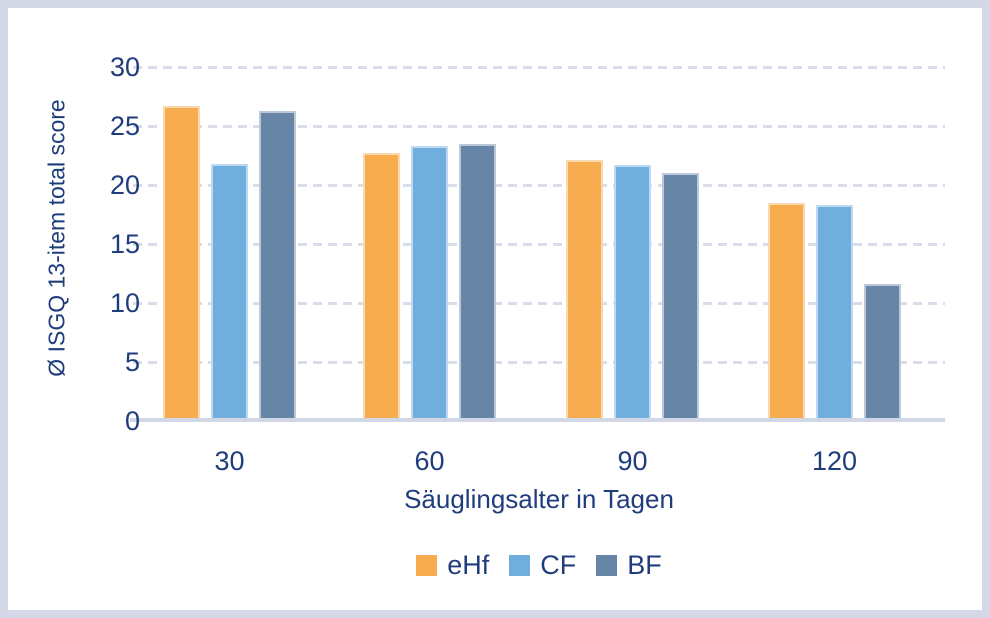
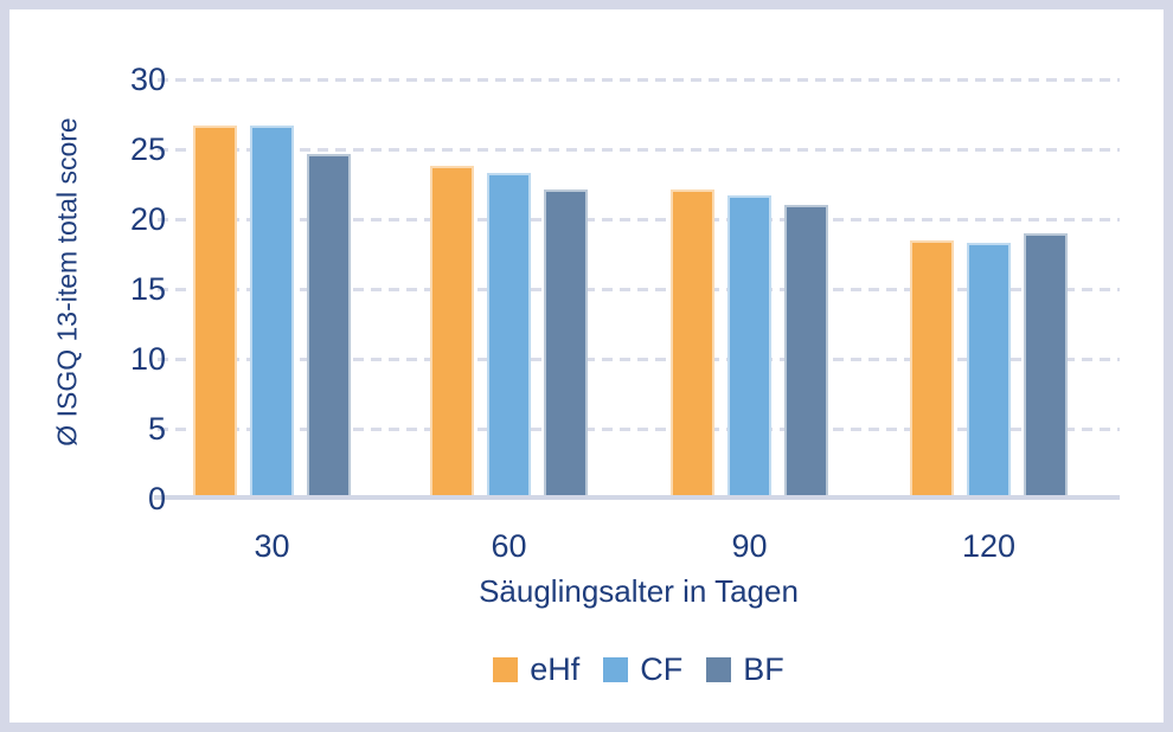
CF/30: 21.8 -> 26.7
BF/30: 26.3 -> 24.7
eHf/60: 22.7 -> 23.8
BF/60: 23.5 -> 22.1
BF/120: 11.6 -> 19.0
